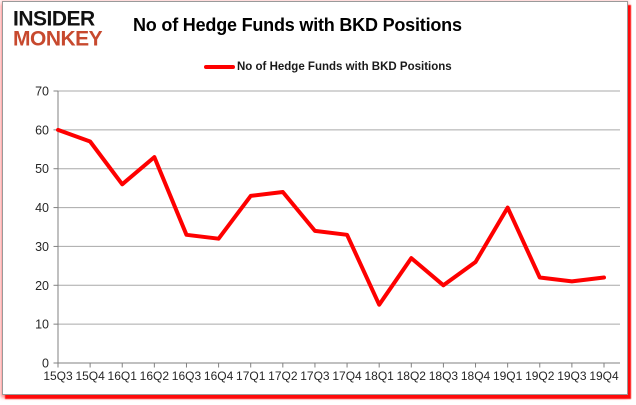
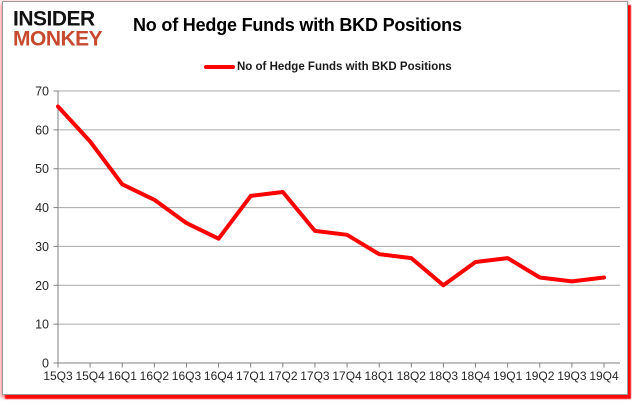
15Q3: 60 -> 66
16Q2: 53 -> 42
16Q3: 33 -> 36
18Q1: 15 -> 28
19Q1: 40 -> 27
